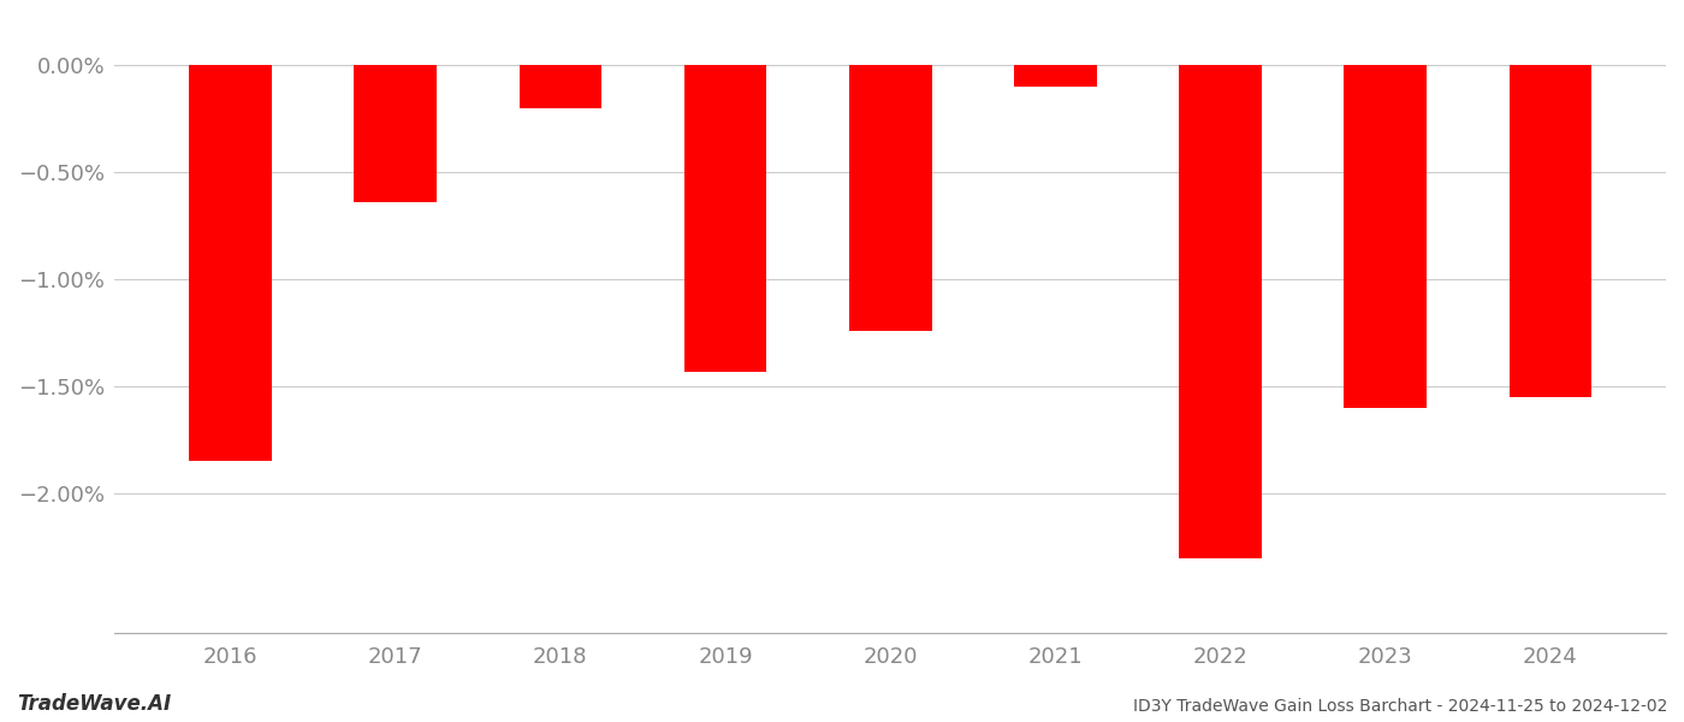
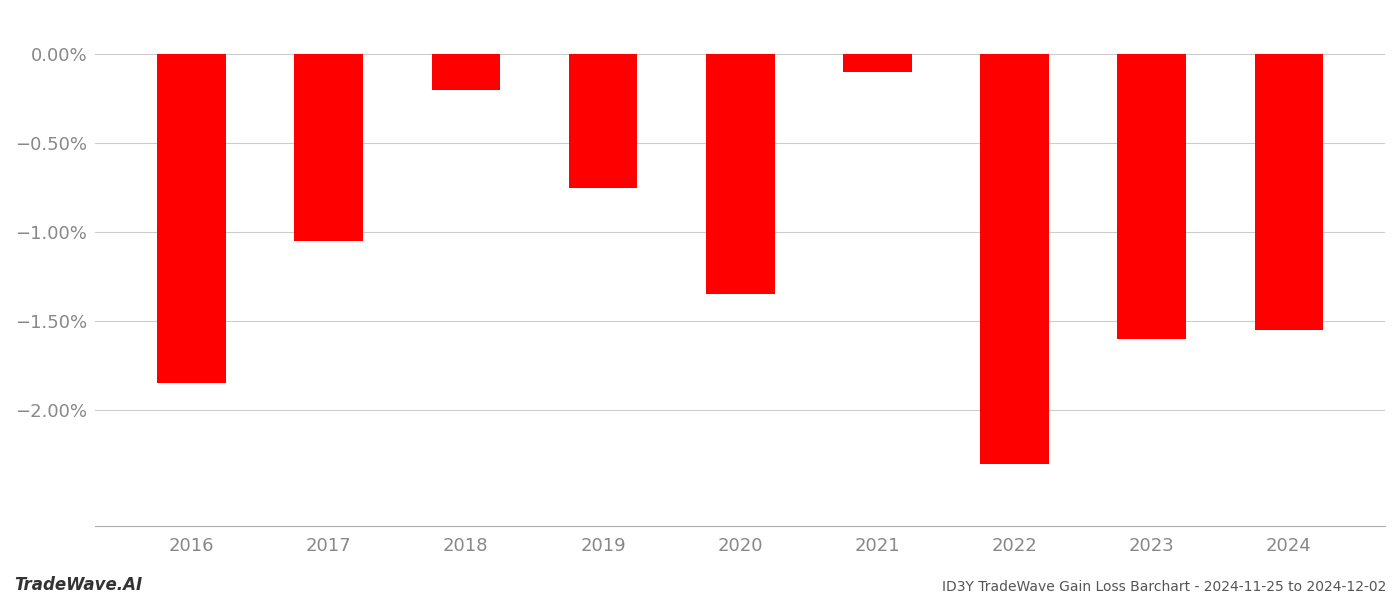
2017: -0.64% -> -1.05%
2019: -1.43% -> -0.75%
2020: -1.24% -> -1.35%
